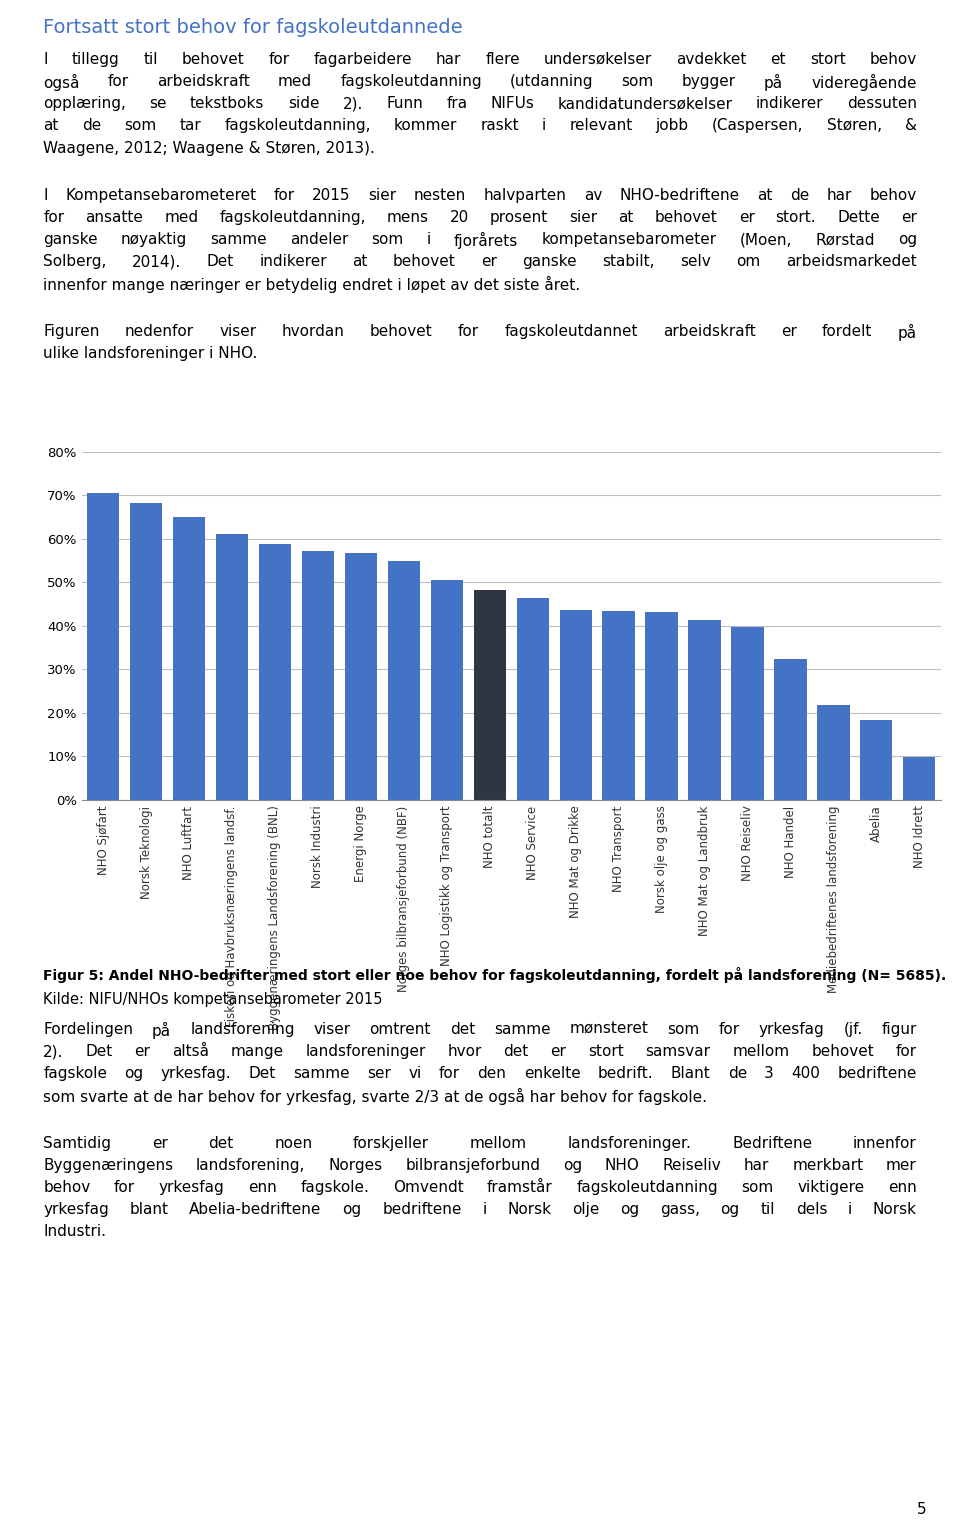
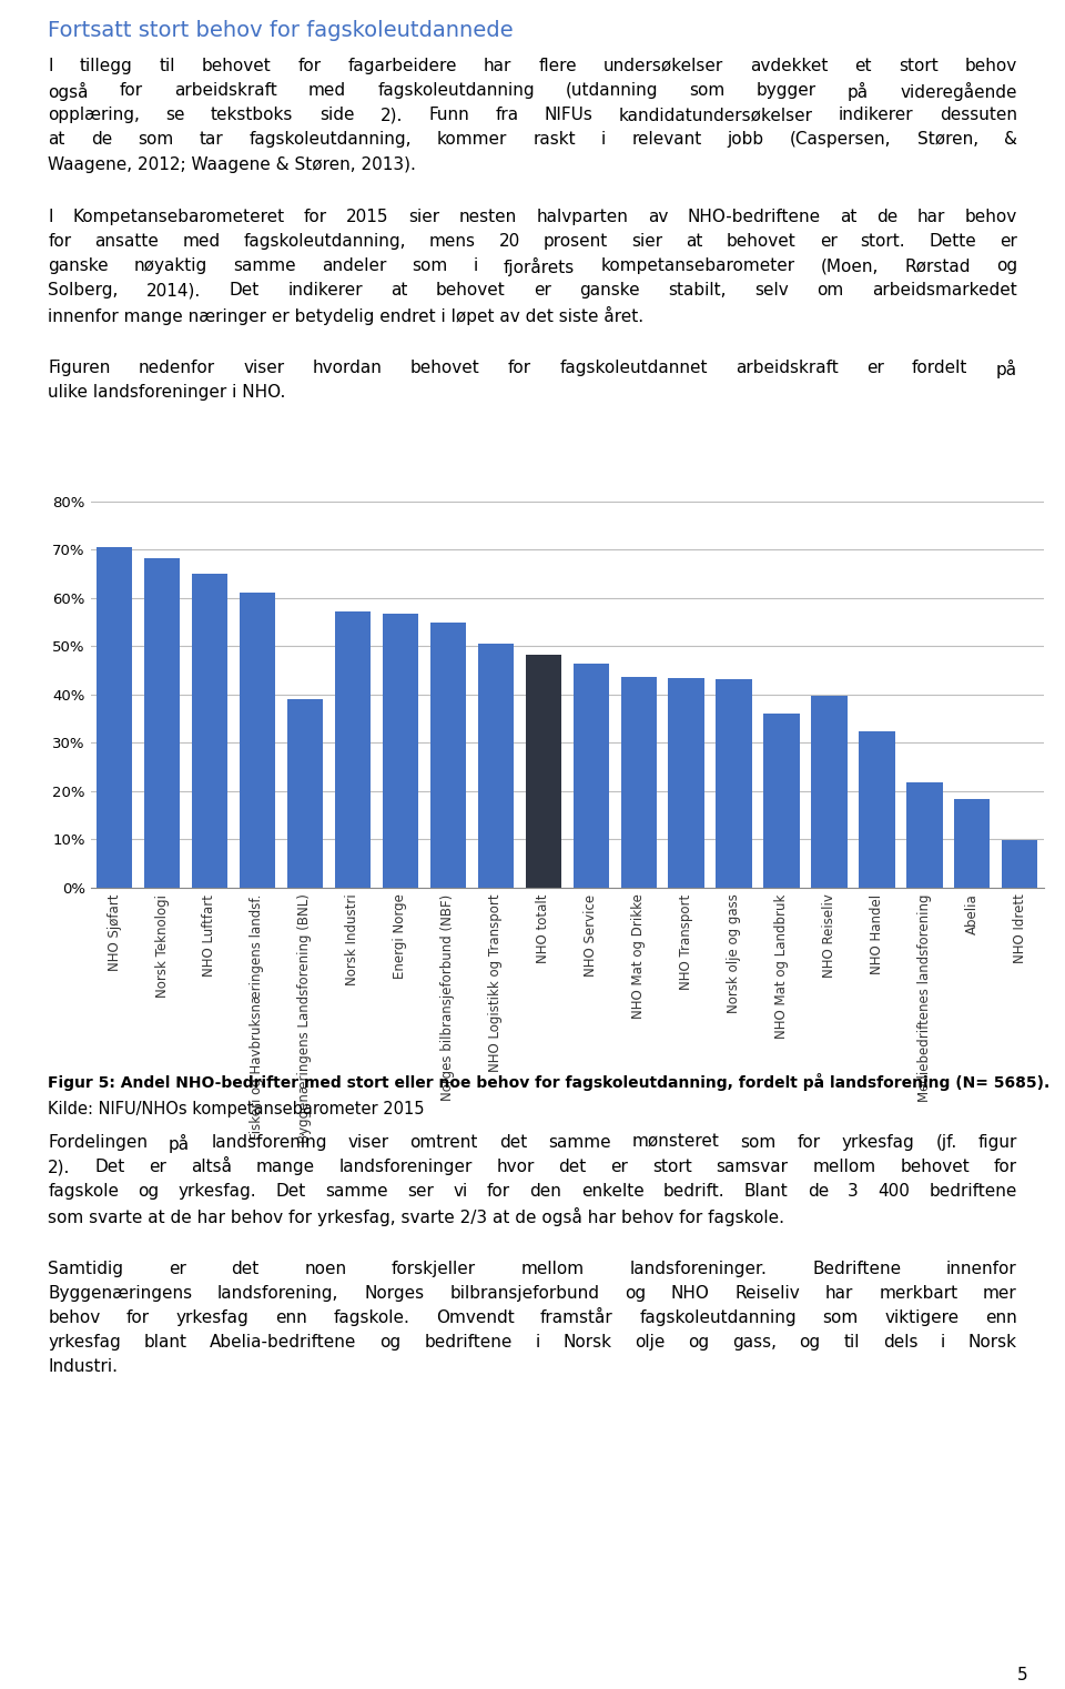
Byggenæringens Landsforening (BNL): 58.8% -> 39.0%
NHO Mat og Landbruk: 41.3% -> 36.0%
